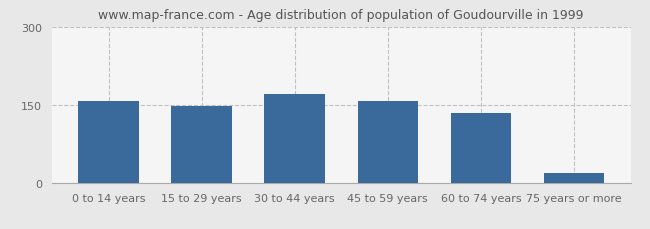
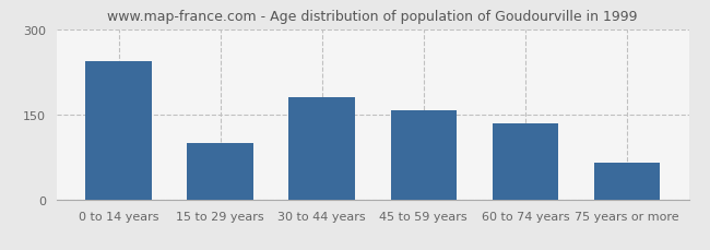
0 to 14 years: 157 -> 244
15 to 29 years: 147 -> 100
30 to 44 years: 170 -> 180
75 years or more: 20 -> 66
